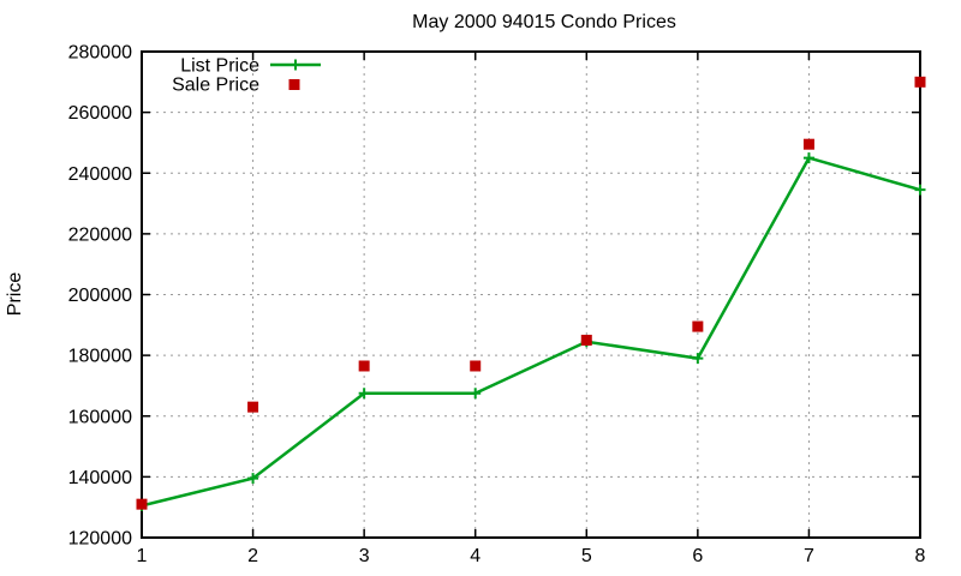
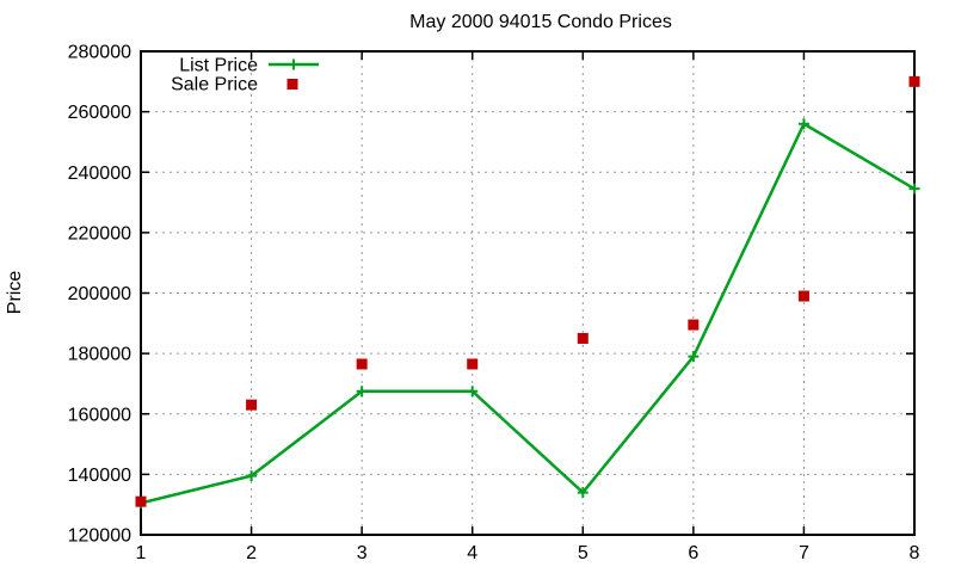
List Price/5: 184000 -> 134000
List Price/7: 245000 -> 256000
Sale Price/7: 250000 -> 199000
